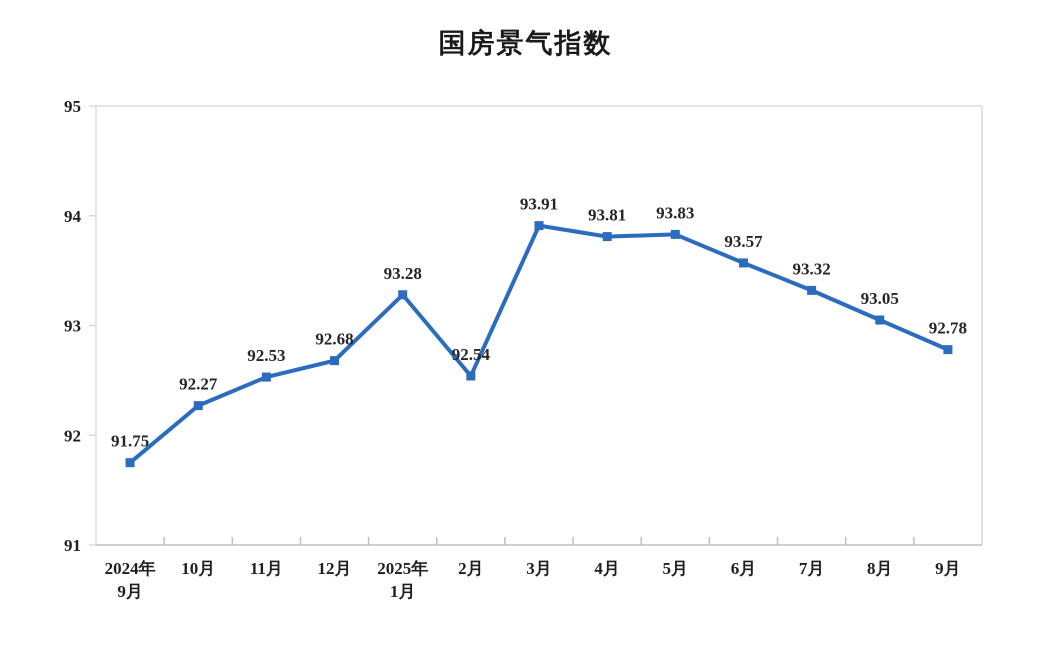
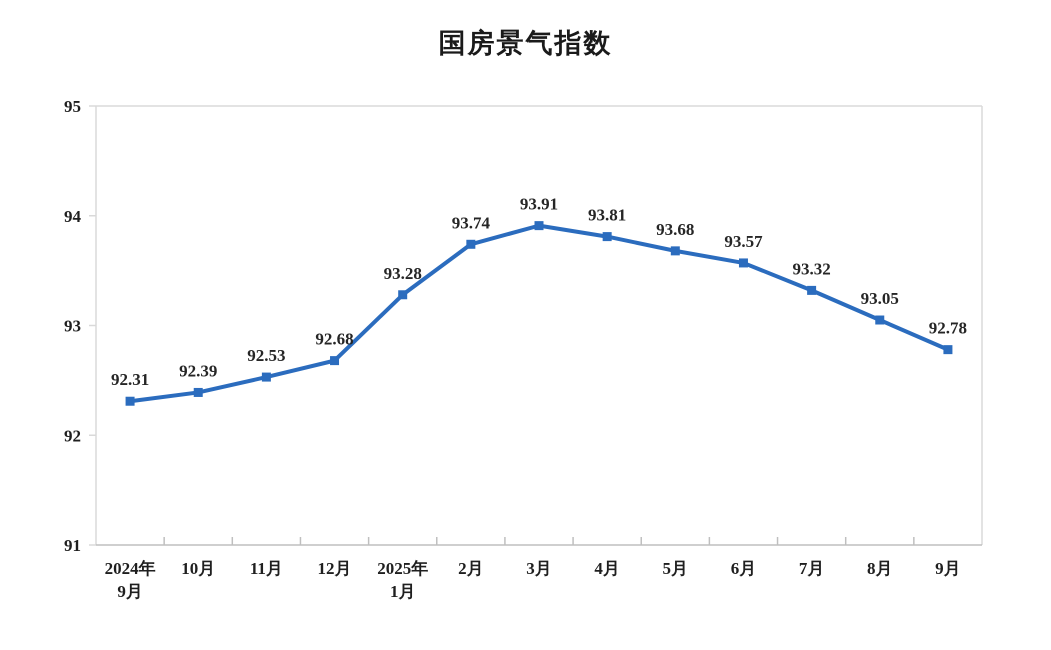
2024年 9月: 91.75 -> 92.31
10月: 92.27 -> 92.39
2月: 92.54 -> 93.74
5月: 93.83 -> 93.68
